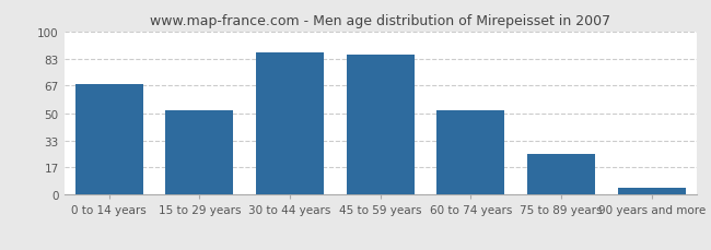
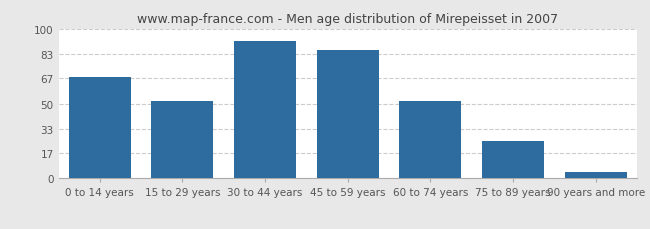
30 to 44 years: 87 -> 92
